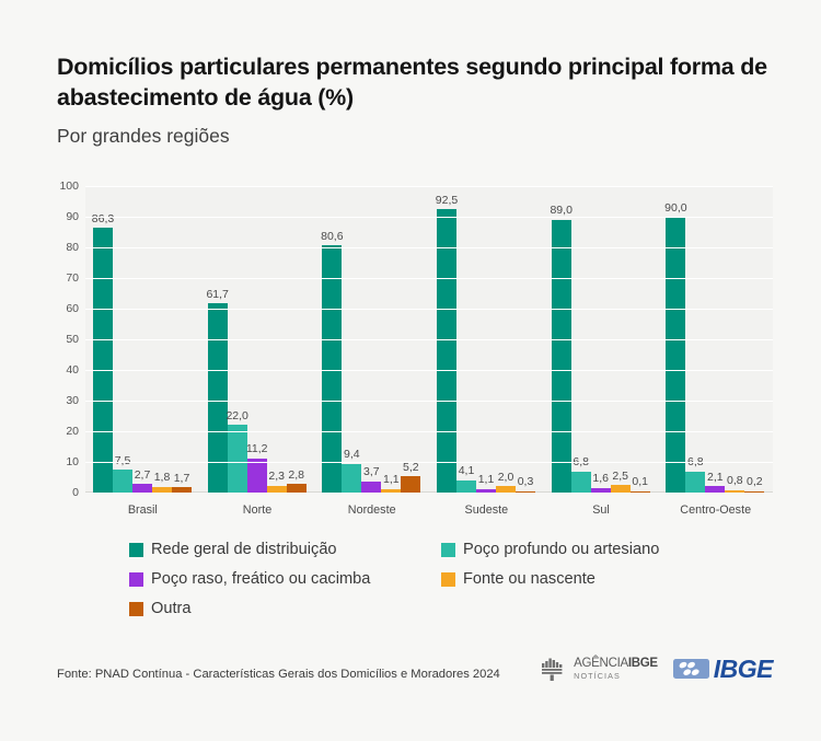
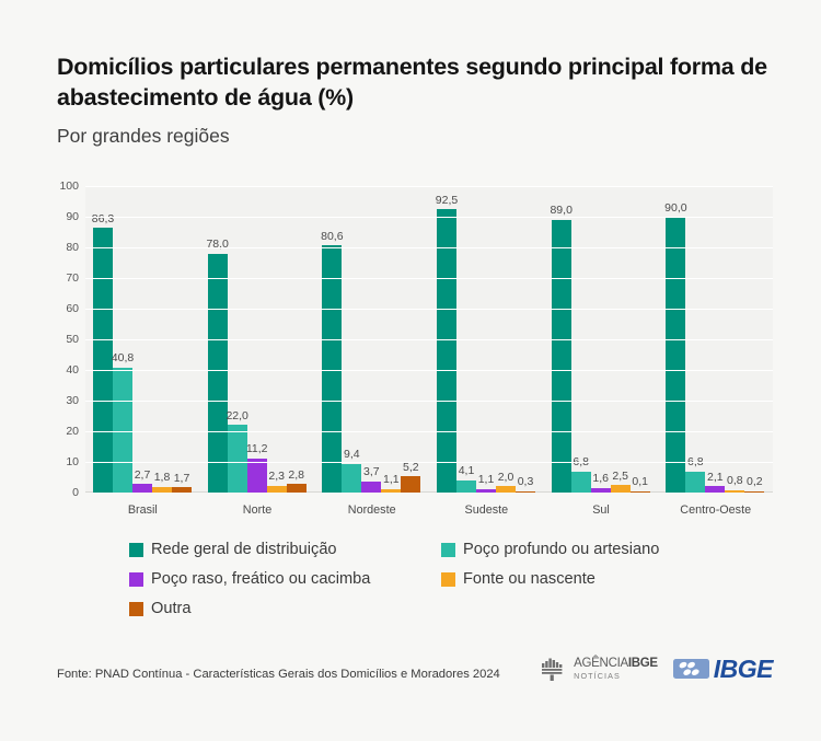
Poço profundo ou artesiano/Brasil: 7,5 -> 40,8
Rede geral de distribuição/Norte: 61,7 -> 78,0
